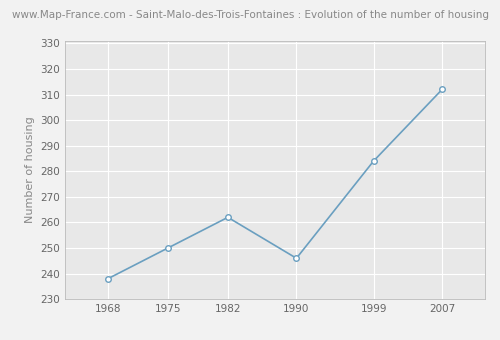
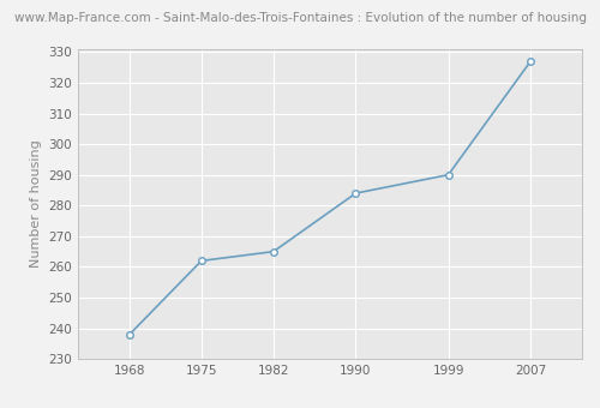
1975: 250 -> 262
1982: 262 -> 265
1990: 246 -> 284
1999: 284 -> 290
2007: 312 -> 327
